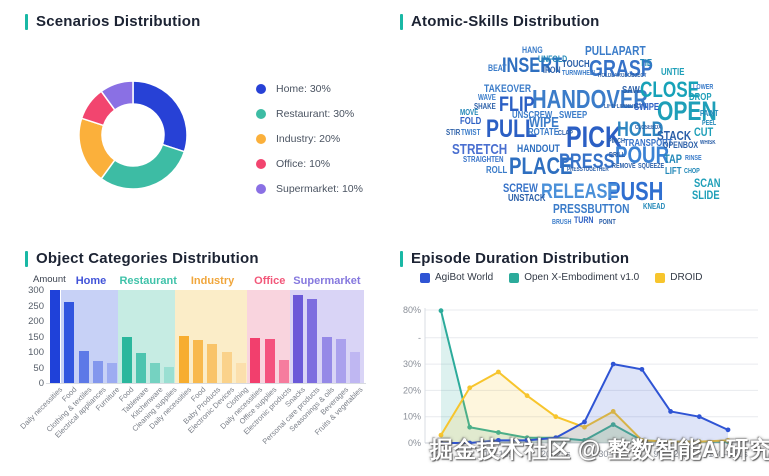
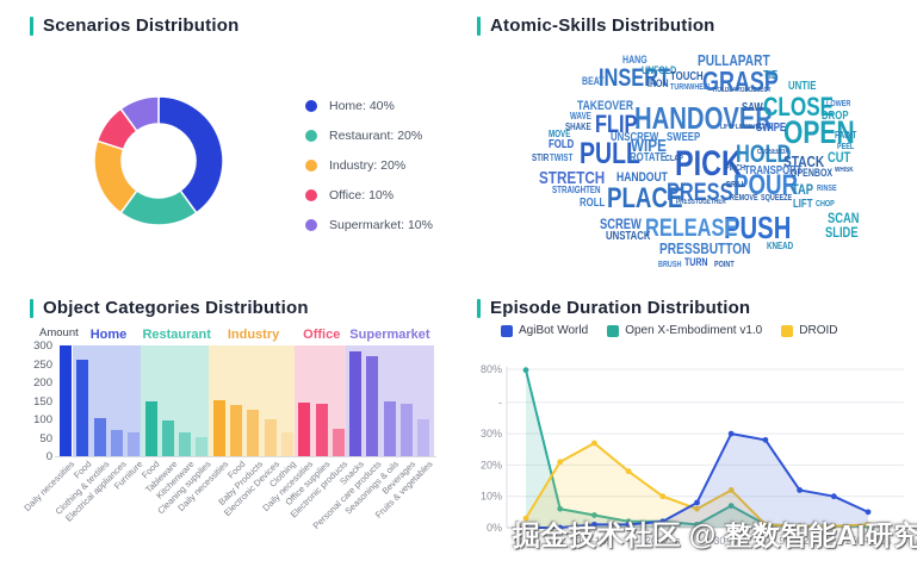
Scenarios Distribution/Home: 30% -> 40%
Scenarios Distribution/Restaurant: 30% -> 20%
